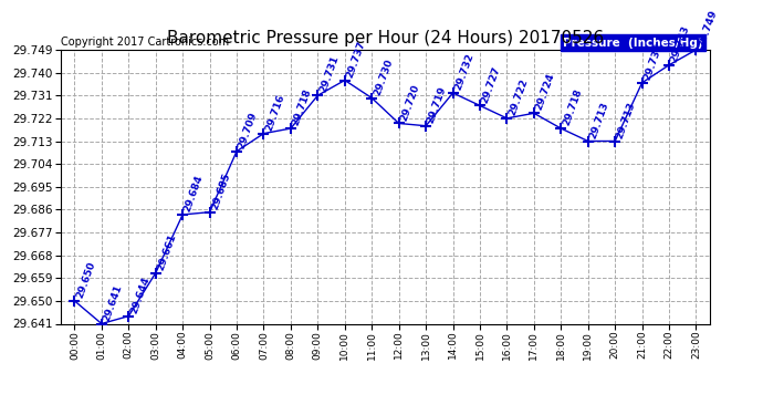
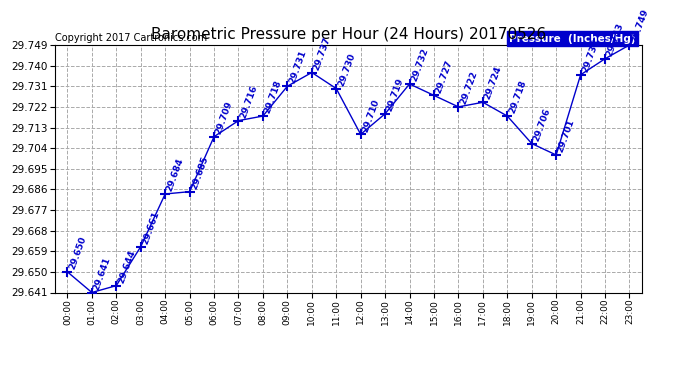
12:00: 29.720 -> 29.710
19:00: 29.713 -> 29.706
20:00: 29.713 -> 29.701
